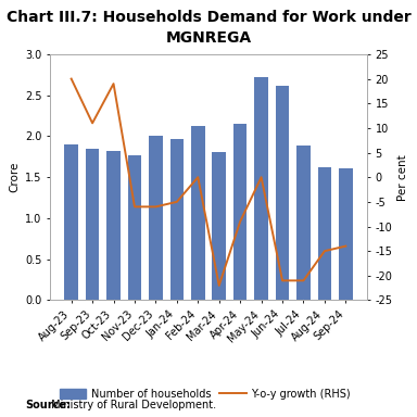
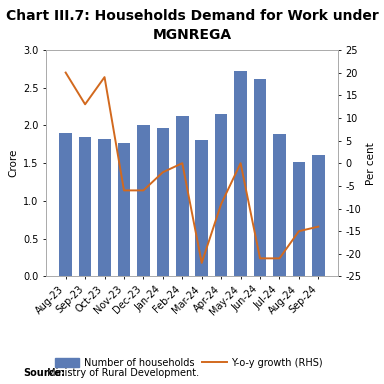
Y-o-y growth (RHS)/Sep-23: 11 -> 13
Y-o-y growth (RHS)/Jan-24: -5 -> -2
Number of households/Aug-24: 1.62 -> 1.52
